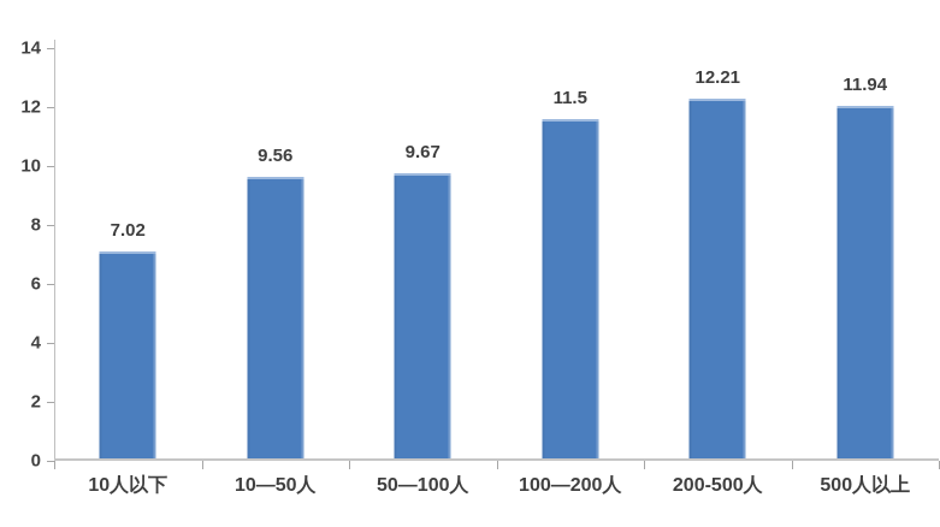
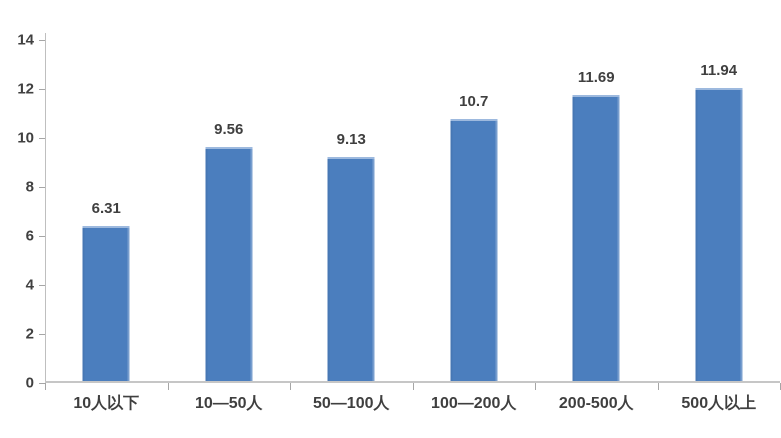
10人以下: 7.02 -> 6.31
50—100人: 9.67 -> 9.13
100—200人: 11.5 -> 10.7
200-500人: 12.21 -> 11.69
